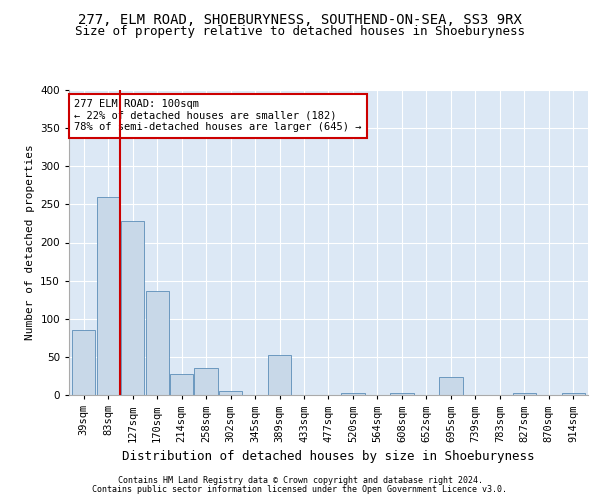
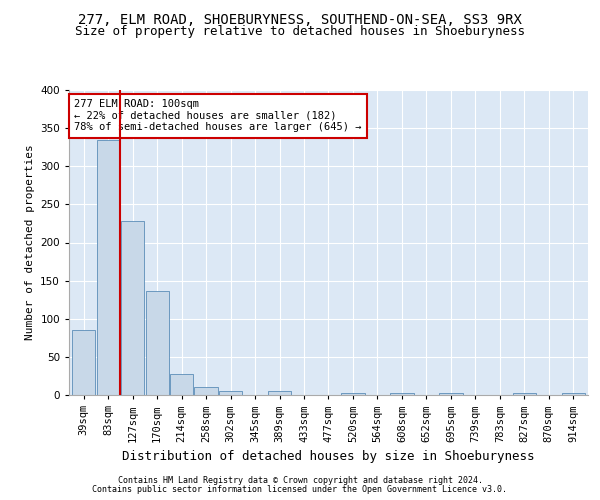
83sqm: 260 -> 335
258sqm: 36 -> 10
389sqm: 52 -> 5
695sqm: 24 -> 3
